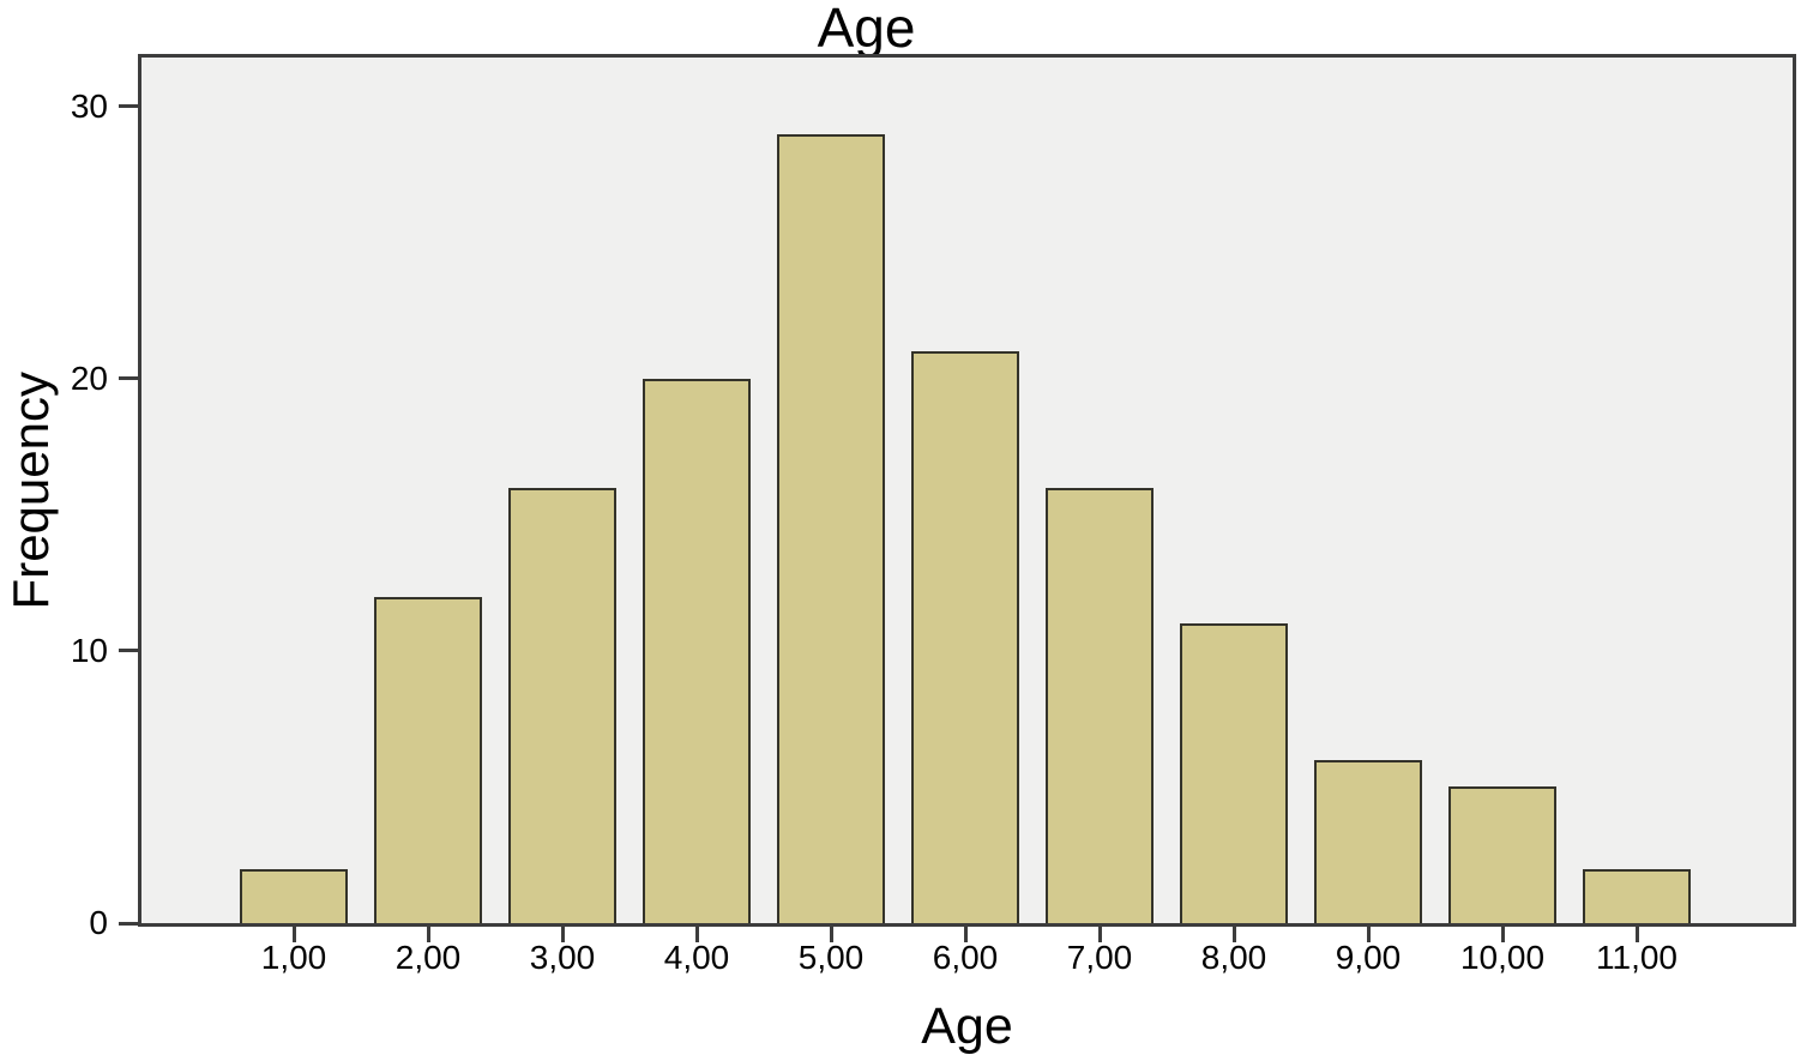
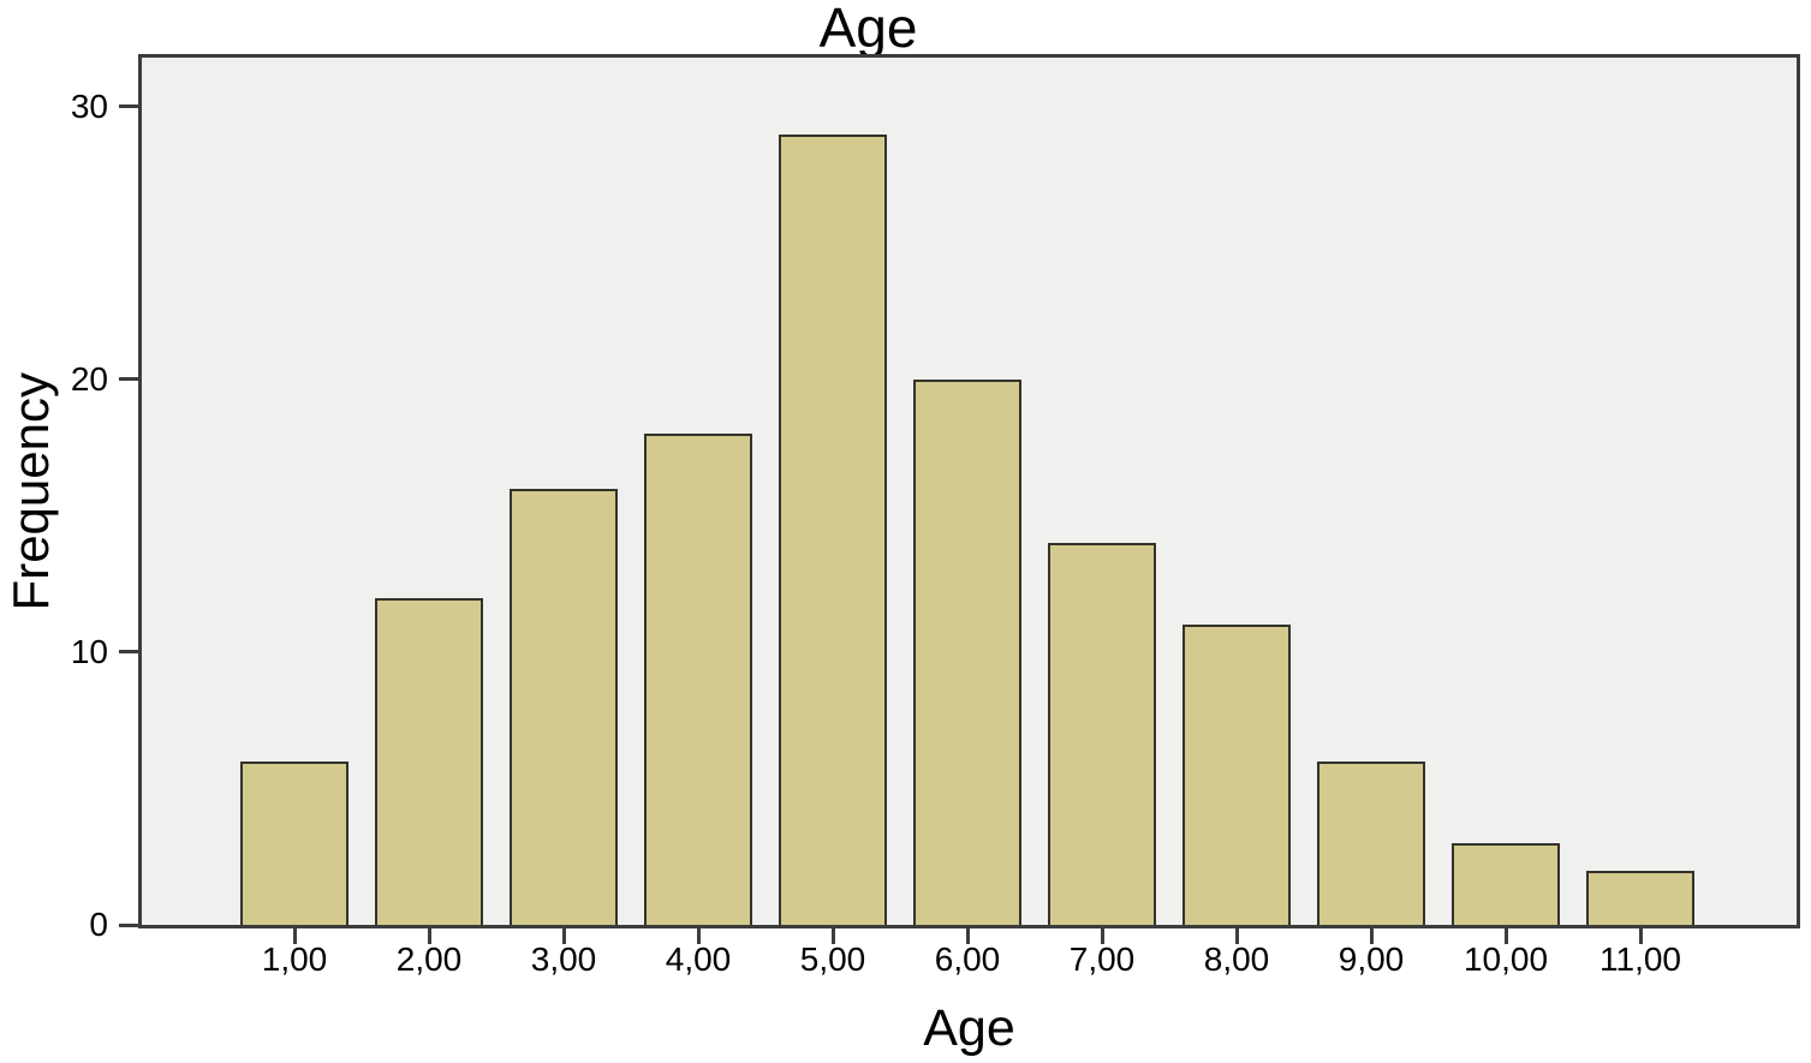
1,00: 2 -> 6
4,00: 20 -> 18
6,00: 21 -> 20
7,00: 16 -> 14
10,00: 5 -> 3
